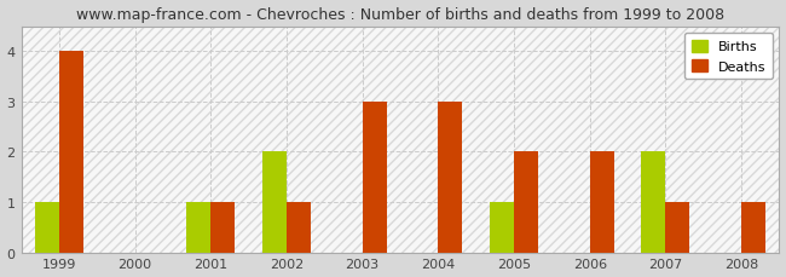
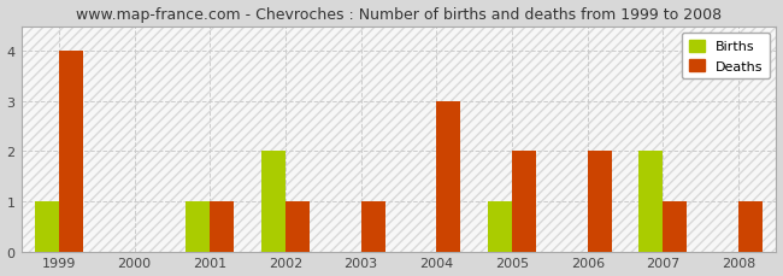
Deaths/2003: 3 -> 1
